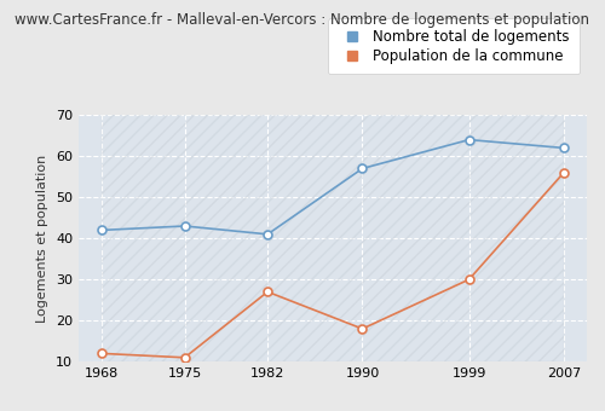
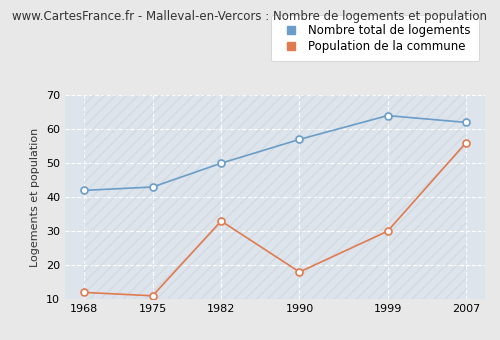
Nombre total de logements/1982: 41 -> 50
Population de la commune/1982: 27 -> 33
